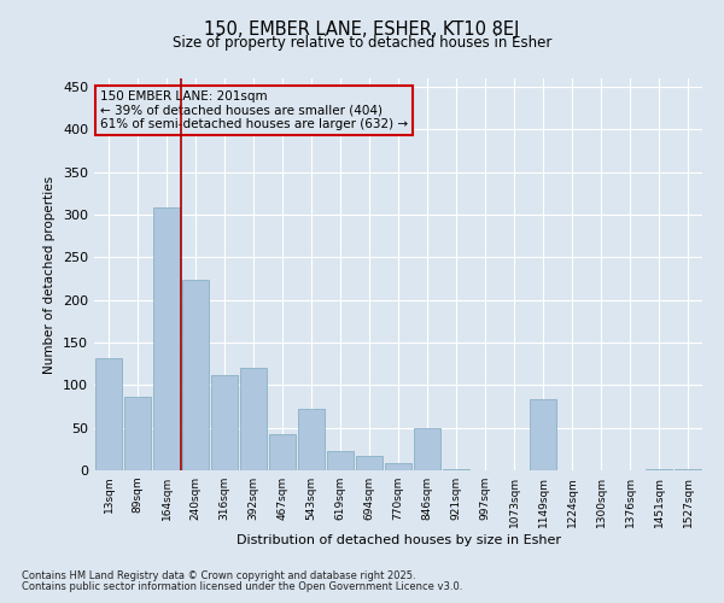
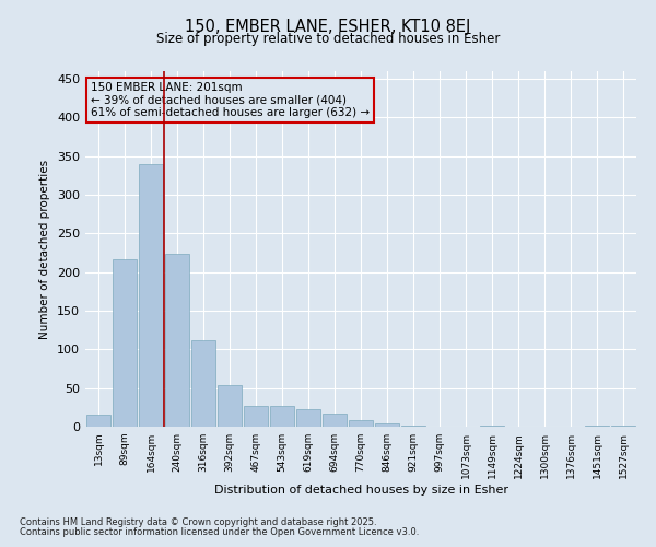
13sqm: 132 -> 15
89sqm: 86 -> 217
164sqm: 308 -> 340
392sqm: 120 -> 54
467sqm: 42 -> 27
543sqm: 72 -> 27
846sqm: 50 -> 4
1149sqm: 84 -> 1
